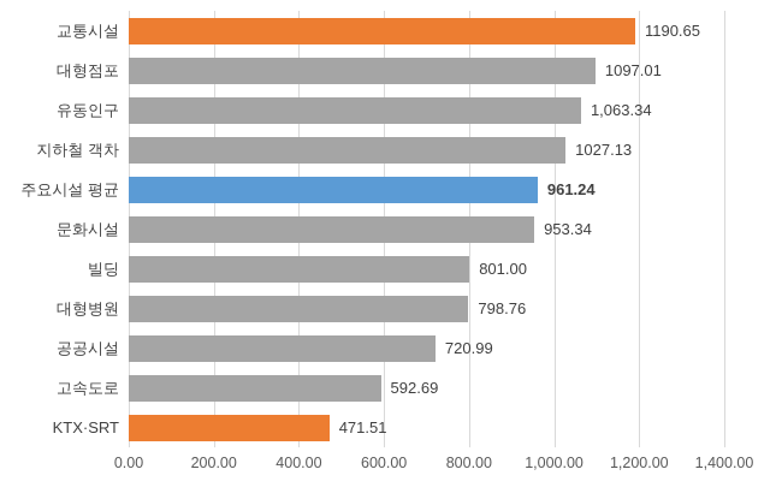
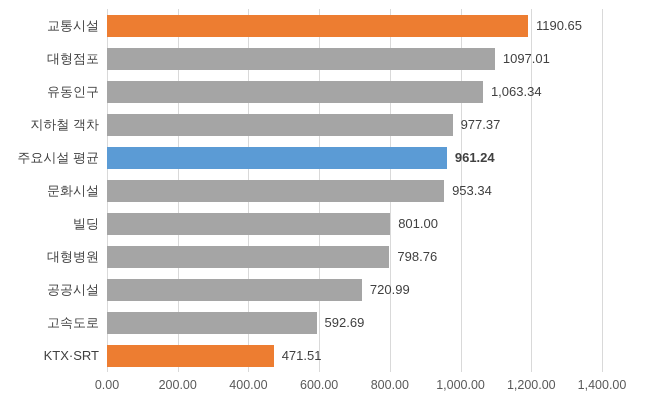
지하철 객차: 1027.13 -> 977.37
